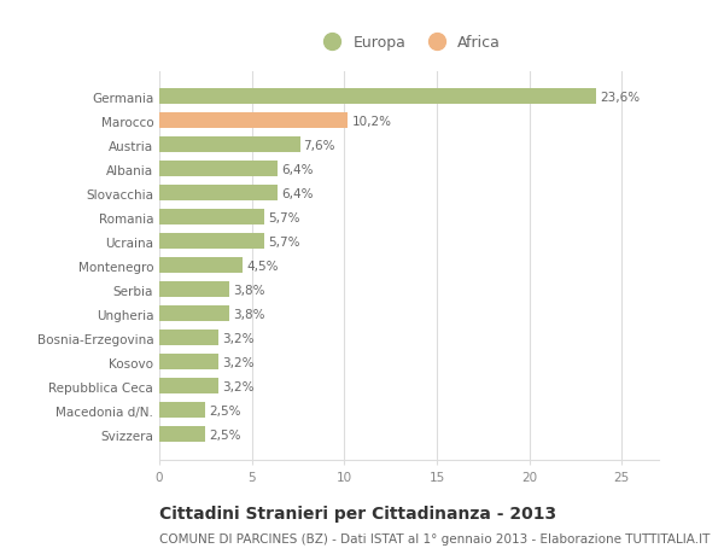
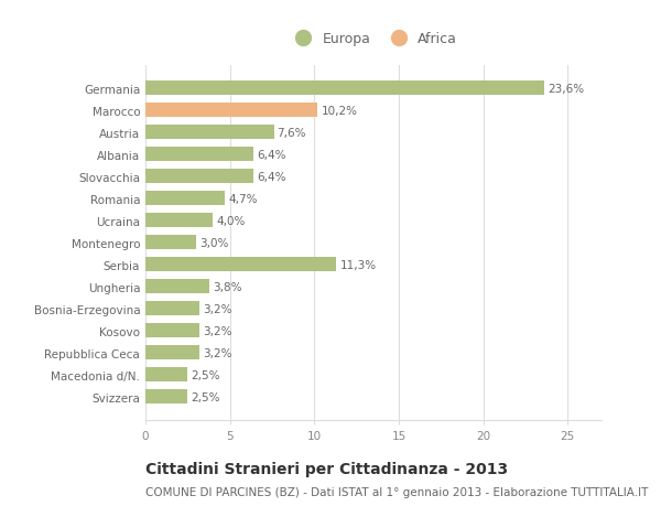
Romania: 5,7% -> 4,7%
Ucraina: 5,7% -> 4,0%
Montenegro: 4,5% -> 3,0%
Serbia: 3,8% -> 11,3%
